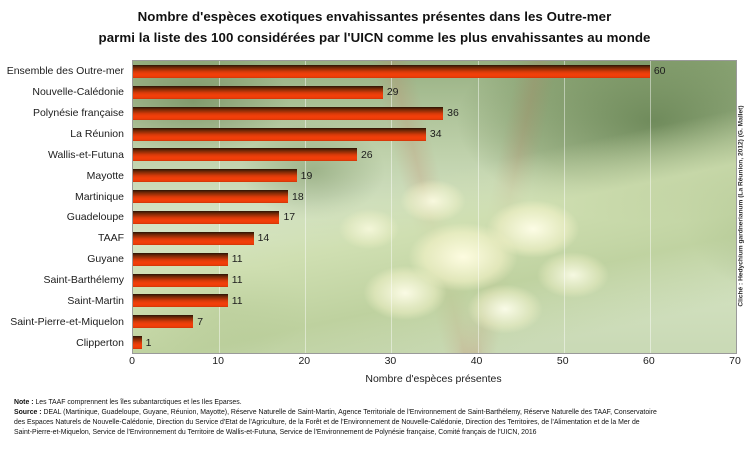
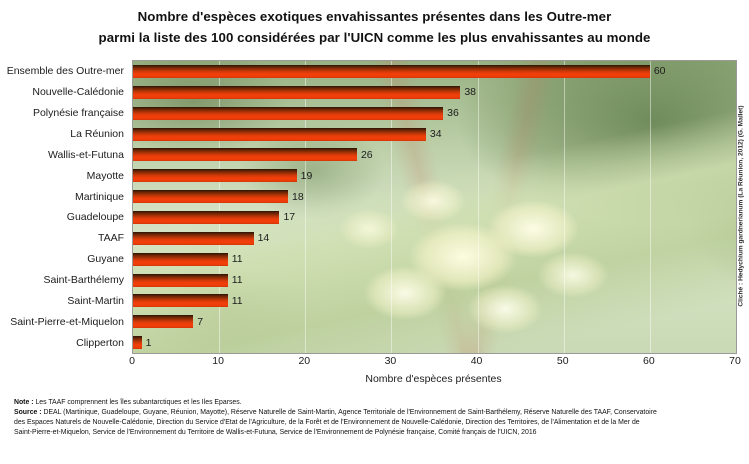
Nouvelle-Calédonie: 29 -> 38
